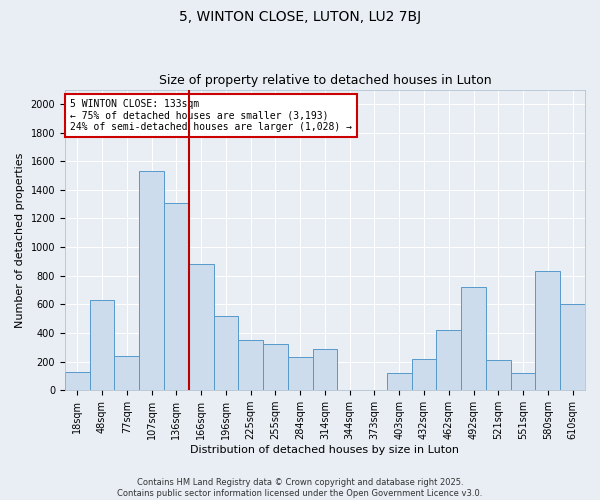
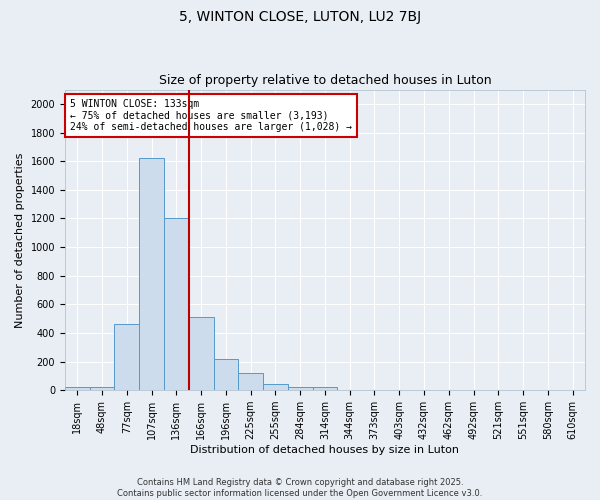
18sqm: 130 -> 20
48sqm: 630 -> 20
77sqm: 240 -> 460
107sqm: 1530 -> 1620
136sqm: 1310 -> 1200
166sqm: 880 -> 510
196sqm: 520 -> 220
225sqm: 350 -> 120
255sqm: 320 -> 40
284sqm: 230 -> 20
314sqm: 290 -> 20
403sqm: 120 -> 0
432sqm: 220 -> 0
462sqm: 420 -> 0
492sqm: 720 -> 0
521sqm: 210 -> 0
551sqm: 120 -> 0
580sqm: 830 -> 0
610sqm: 600 -> 0
